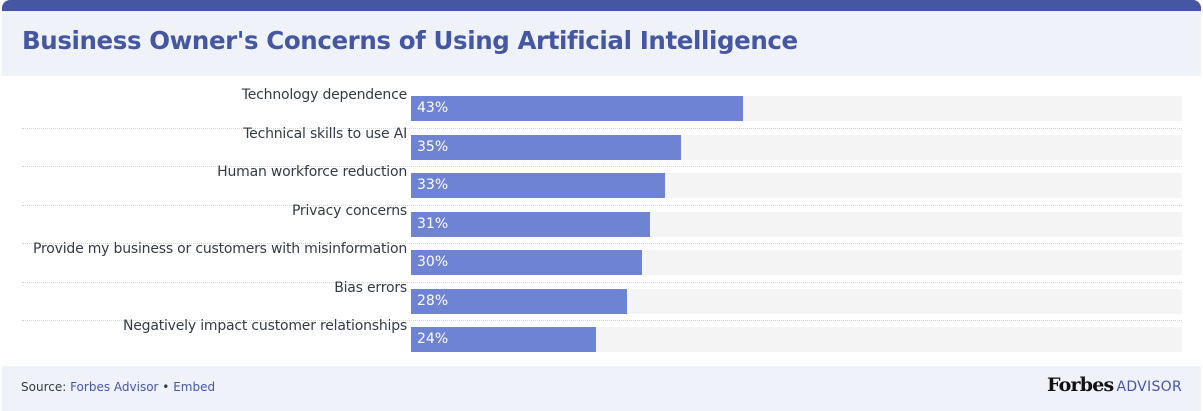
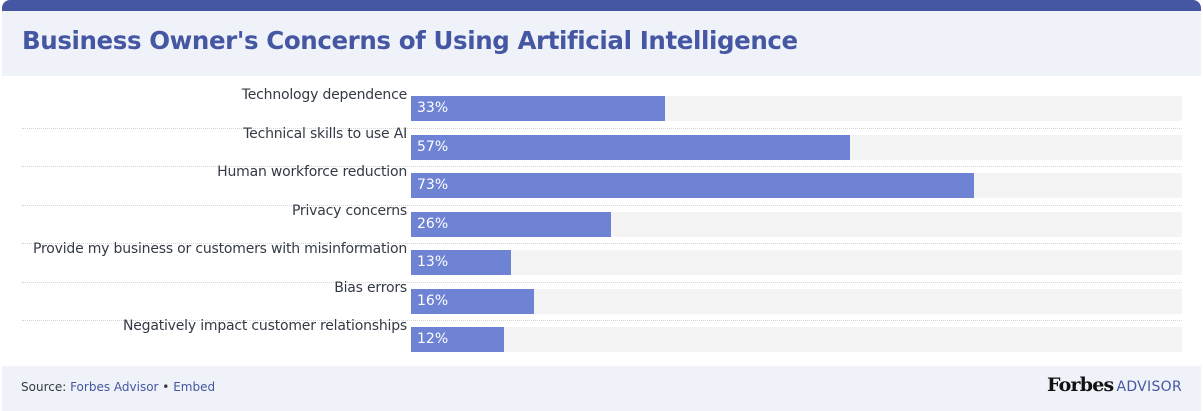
Technology dependence: 43% -> 33%
Technical skills to use AI: 35% -> 57%
Human workforce reduction: 33% -> 73%
Privacy concerns: 31% -> 26%
Provide my business or customers with misinformation: 30% -> 13%
Bias errors: 28% -> 16%
Negatively impact customer relationships: 24% -> 12%
